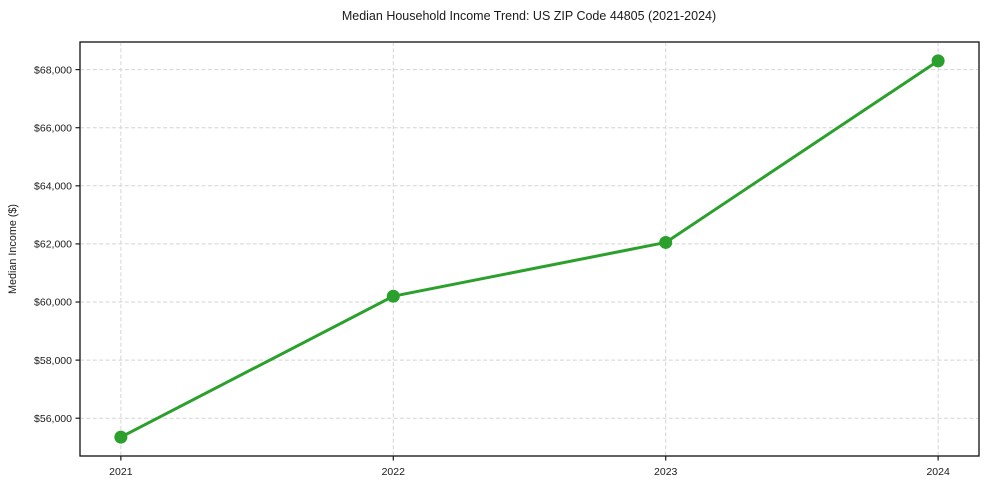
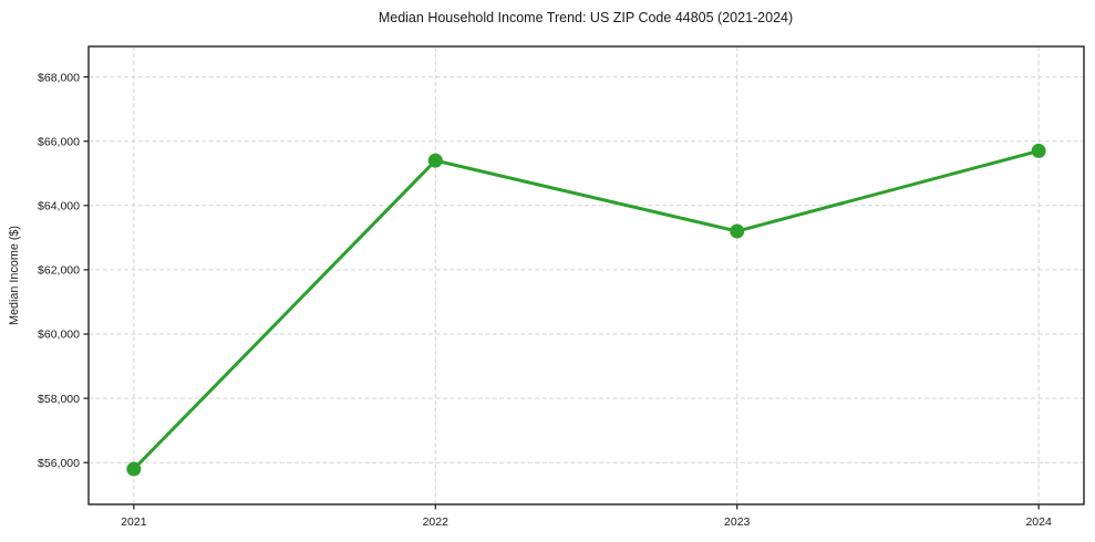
2021: $55400 -> $55800
2022: $60200 -> $65400
2023: $62000 -> $63200
2024: $68300 -> $65700
